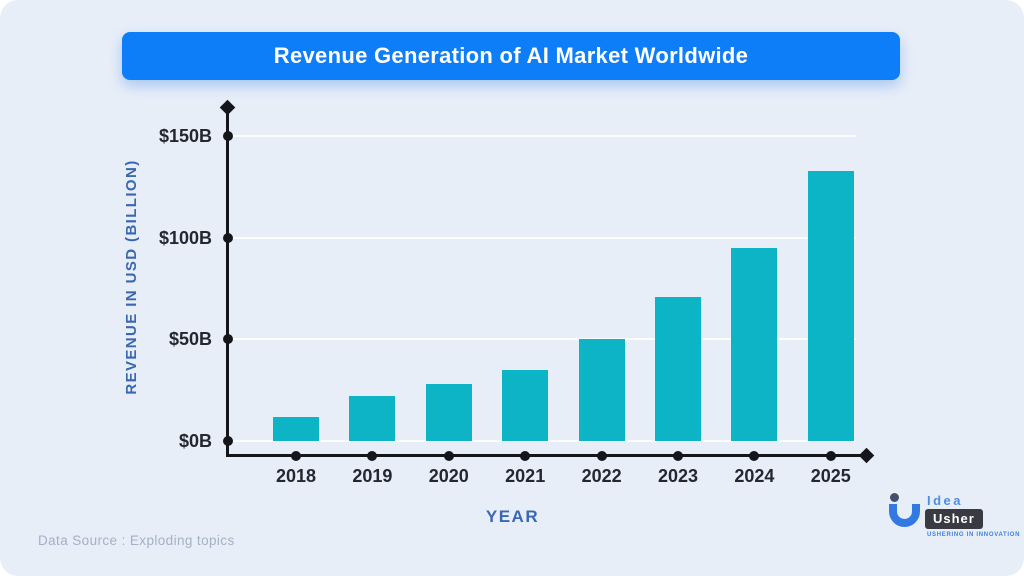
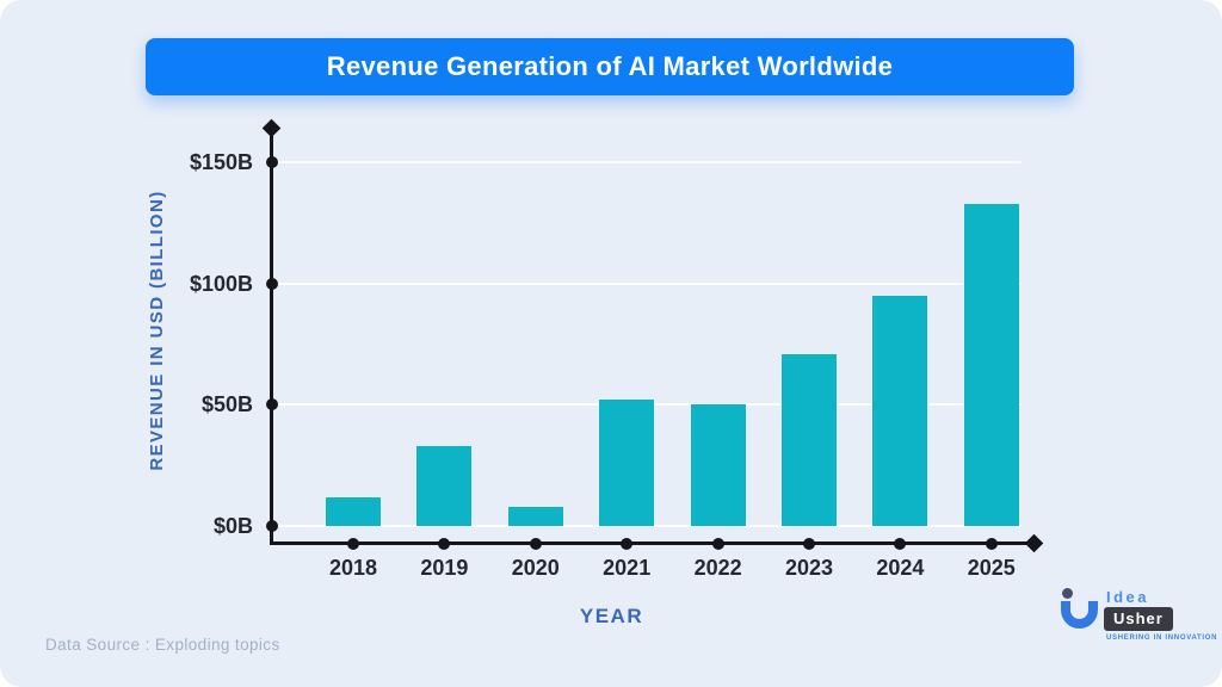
2019: $22B -> $33B
2020: $28B -> $8B
2021: $35B -> $52B
